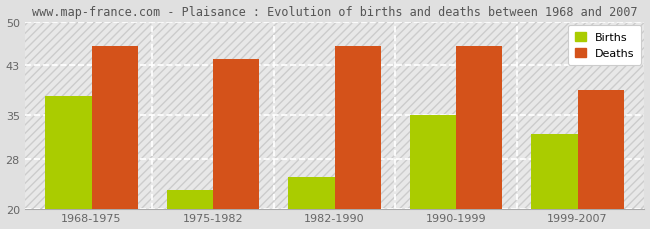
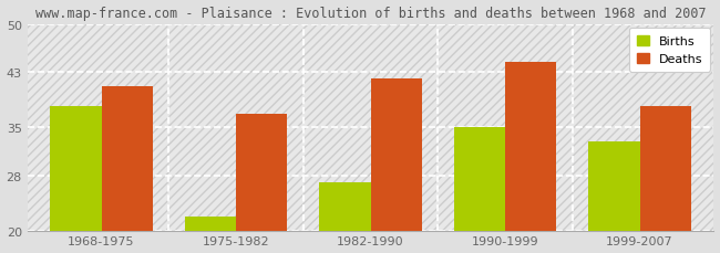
Deaths/1968-1975: 46.0 -> 41.0
Births/1975-1982: 23 -> 22
Deaths/1975-1982: 44.0 -> 37.0
Births/1982-1990: 25 -> 27
Deaths/1982-1990: 46.0 -> 42.0
Deaths/1990-1999: 46.0 -> 44.5
Births/1999-2007: 32 -> 33
Deaths/1999-2007: 39.0 -> 38.0
